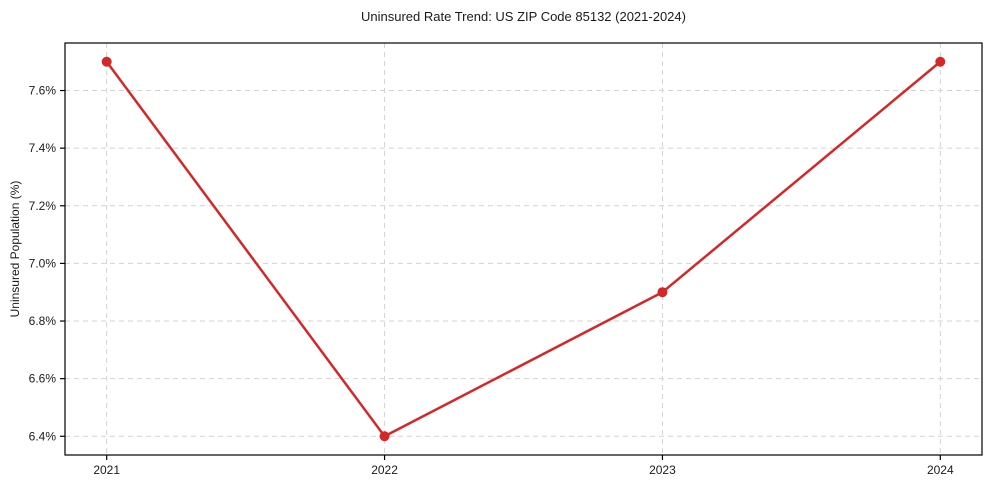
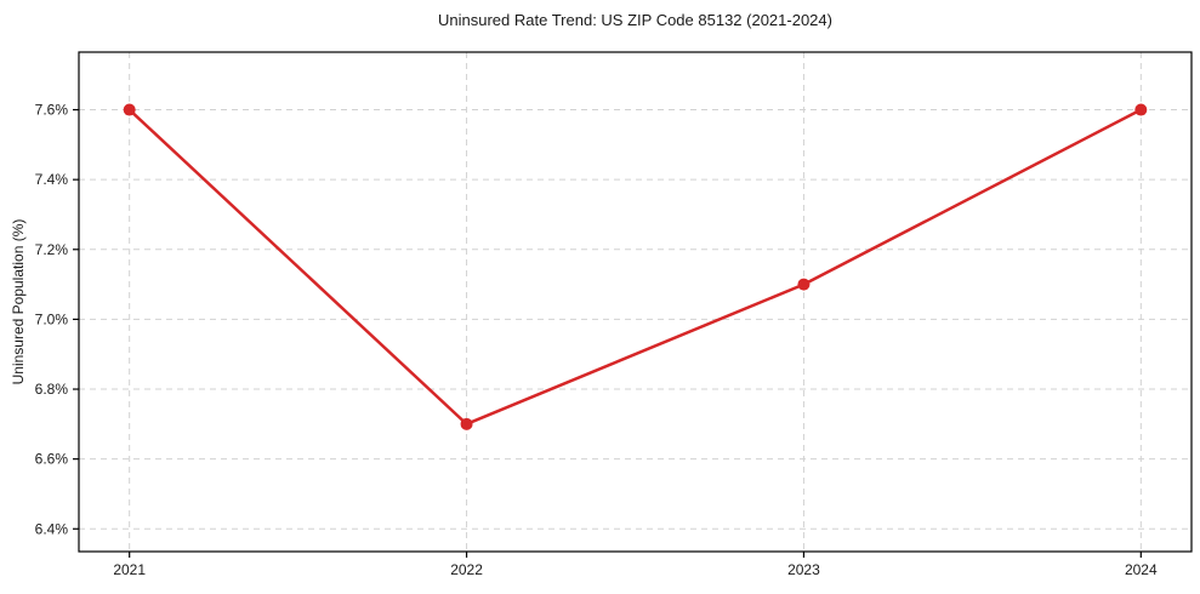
2021: 7.7% -> 7.6%
2022: 6.4% -> 6.7%
2023: 6.9% -> 7.1%
2024: 7.7% -> 7.6%
